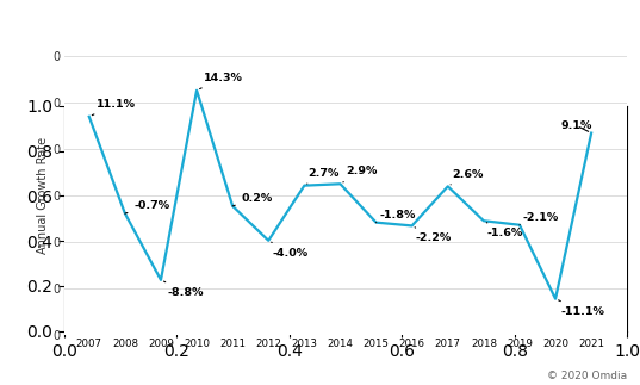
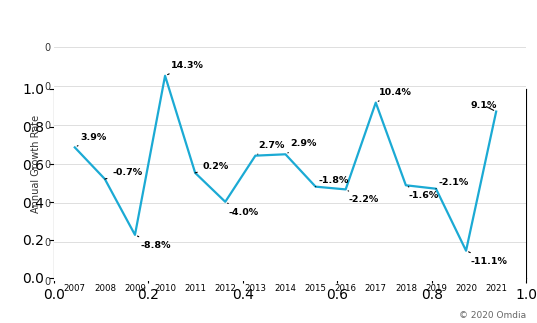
2007: 11.1% -> 3.9%
2017: 2.6% -> 10.4%
